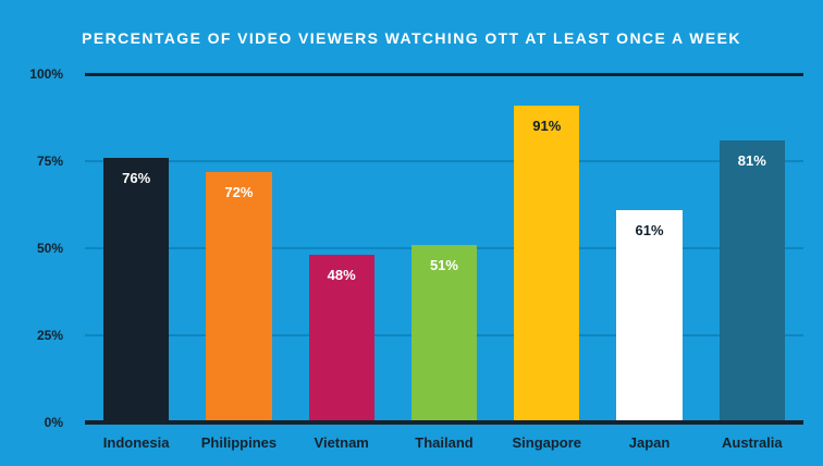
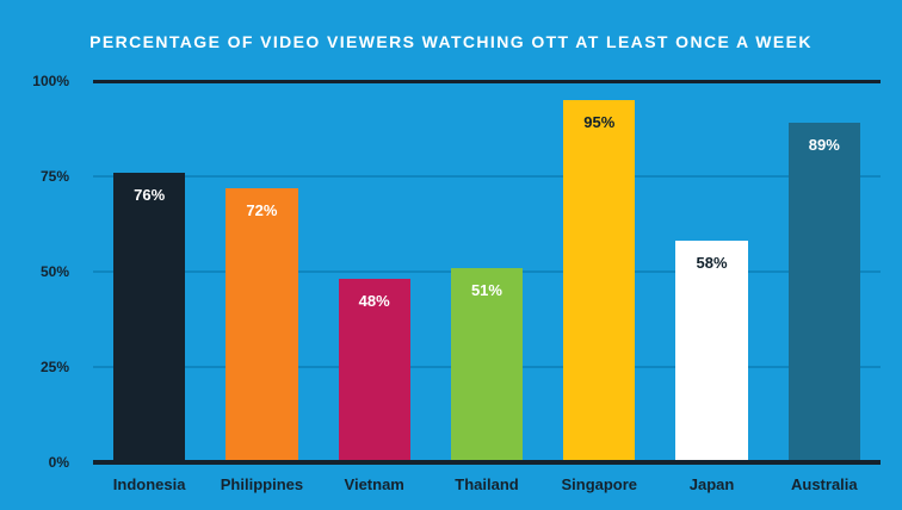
Singapore: 91% -> 95%
Japan: 61% -> 58%
Australia: 81% -> 89%
